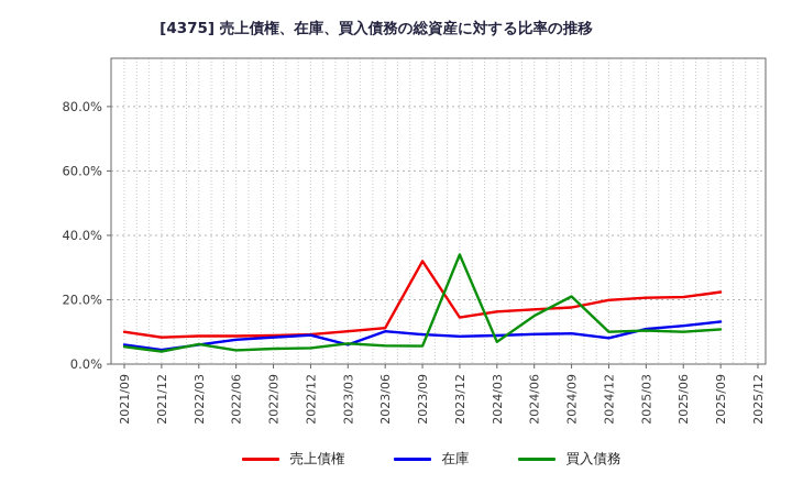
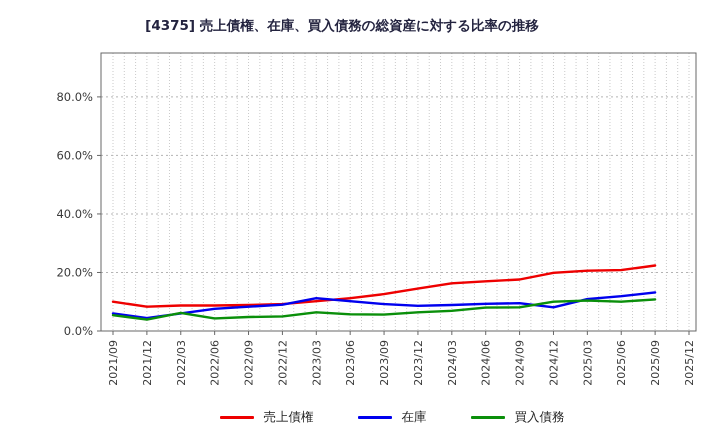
在庫/2023/03: 6% -> 11%
売上債権/2023/09: 32% -> 13%
買入債務/2023/12: 34% -> 6%
買入債務/2024/06: 15% -> 8%
買入債務/2024/09: 21% -> 8%
